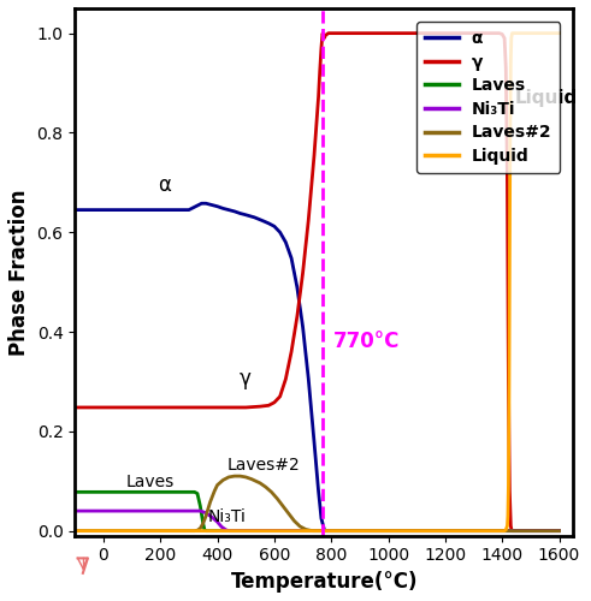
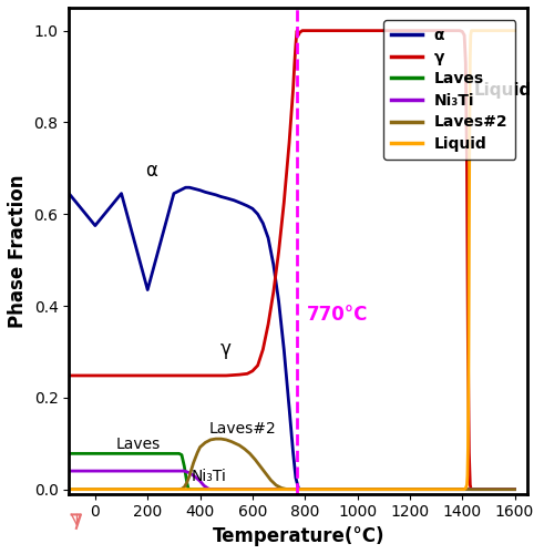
α/0: 0.645 -> 0.575
α/200: 0.645 -> 0.435
